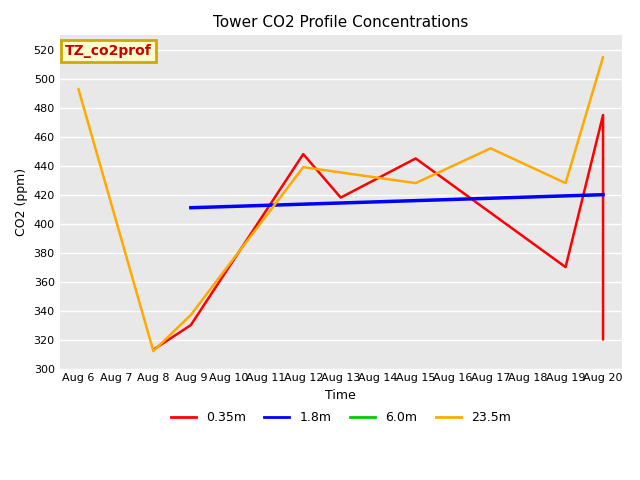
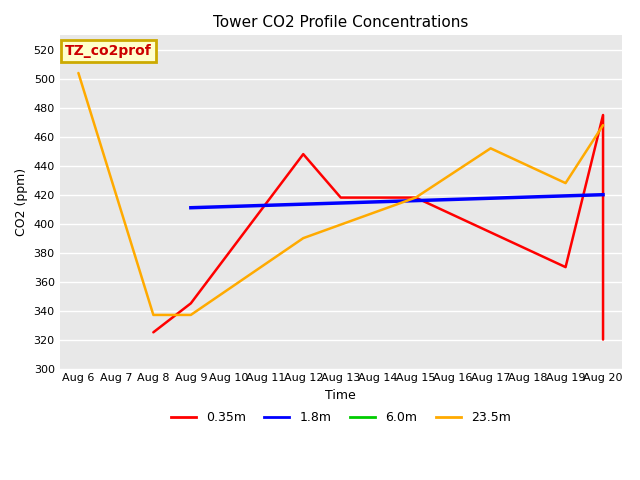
23.5m/Aug 6: 493 -> 504
0.35m/Aug 8: 313 -> 325
23.5m/Aug 8: 312 -> 337
0.35m/Aug 9: 330 -> 345
23.5m/Aug 12: 439 -> 390
0.35m/Aug 15: 445 -> 418
23.5m/Aug 15: 428 -> 418
23.5m/Aug 20: 515 -> 468
